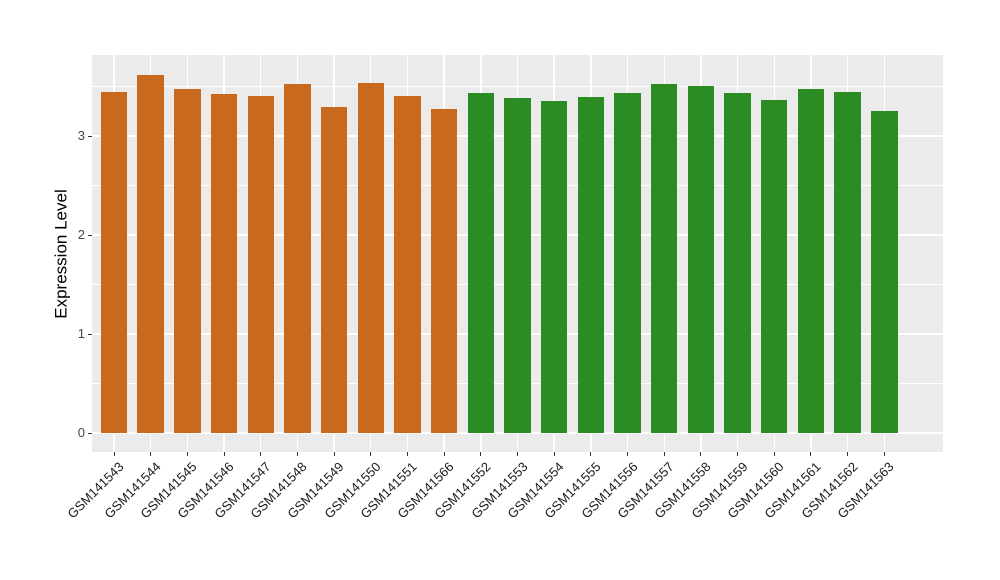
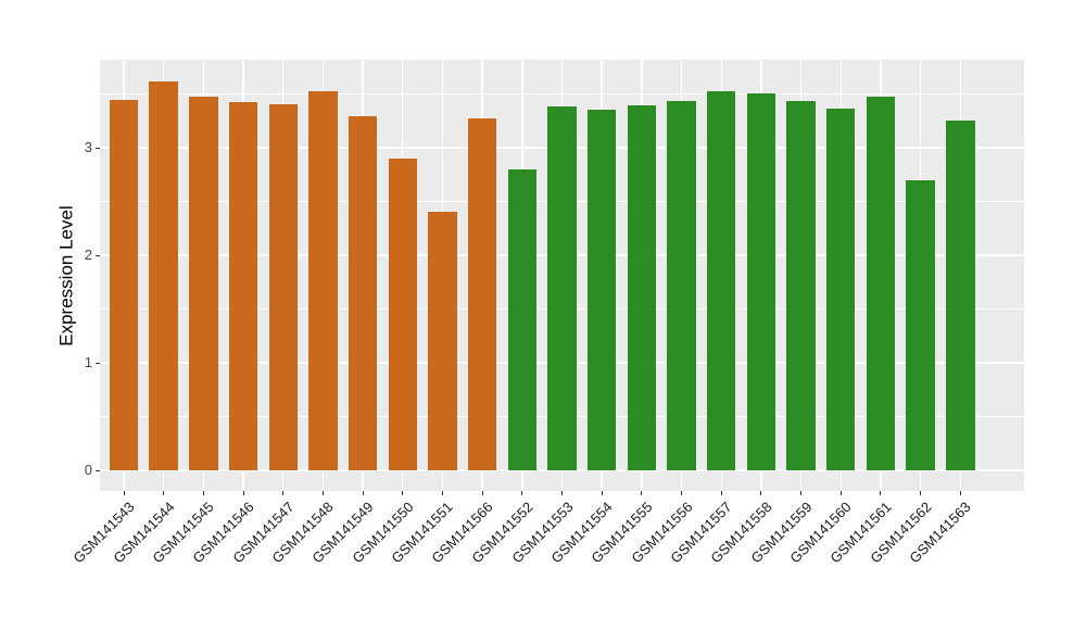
GSM141550: 3.5 -> 2.9
GSM141551: 3.4 -> 2.4
GSM141552: 3.4 -> 2.8
GSM141562: 3.4 -> 2.7
